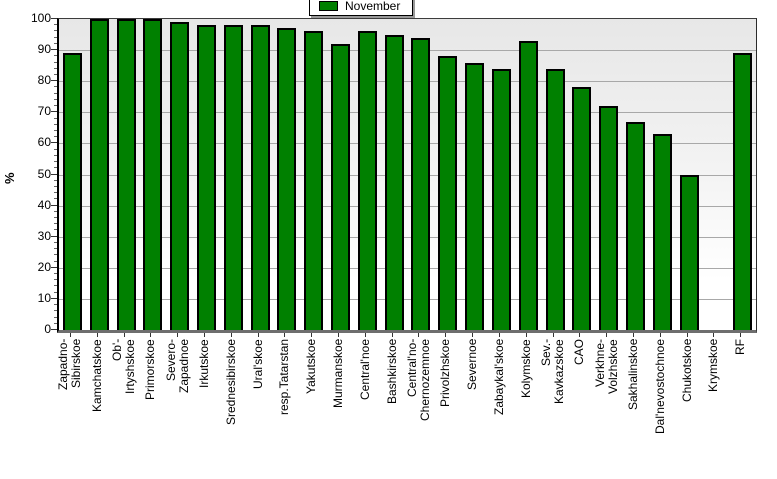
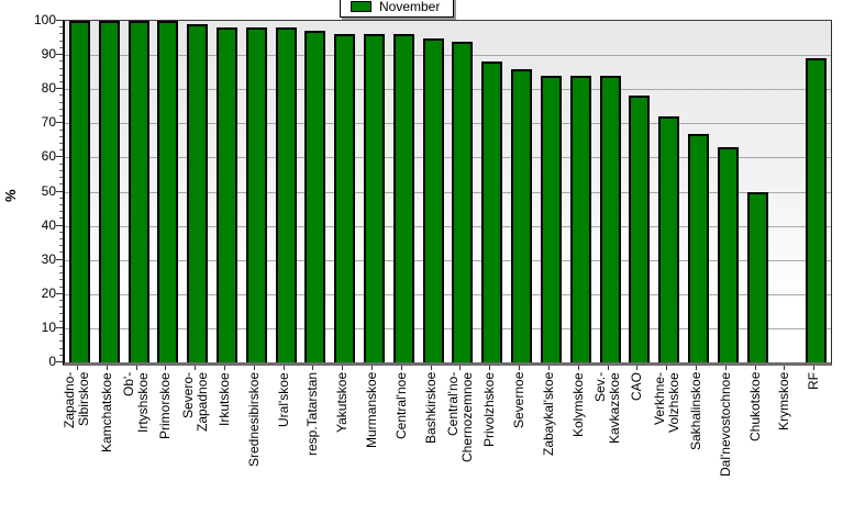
Zapadno- Sibirskoe: 89 -> 100
Murmanskoe: 92 -> 96
Kolymskoe: 93 -> 84
